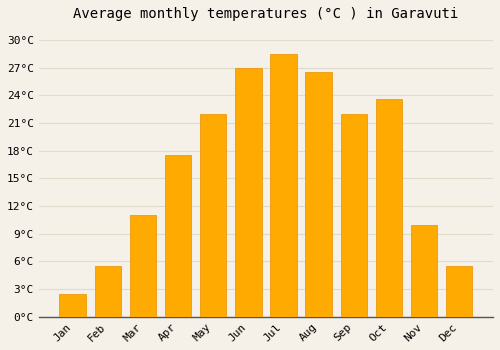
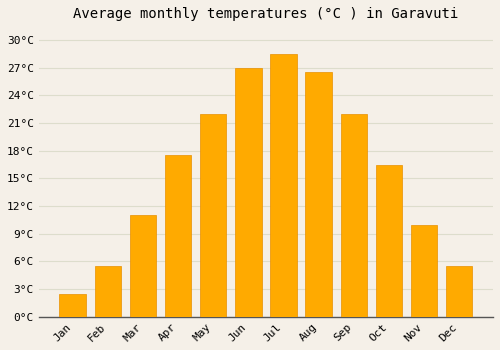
Oct: 23.6°C -> 16.5°C
